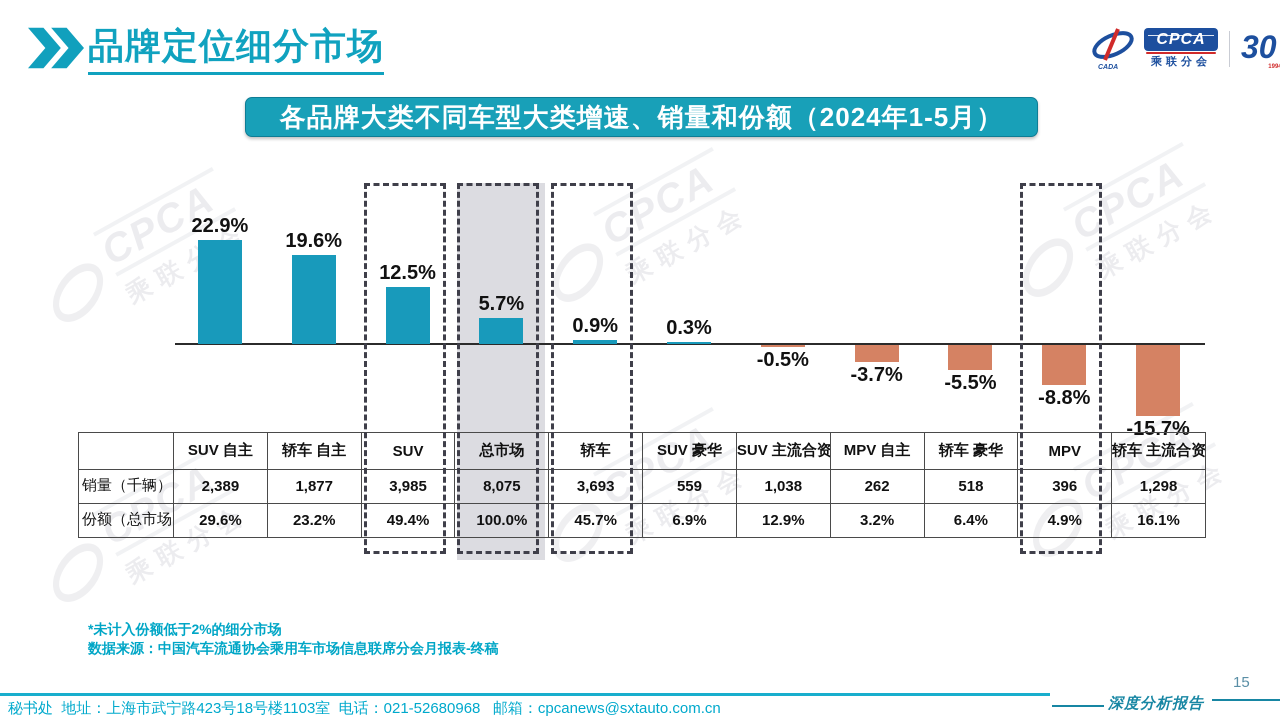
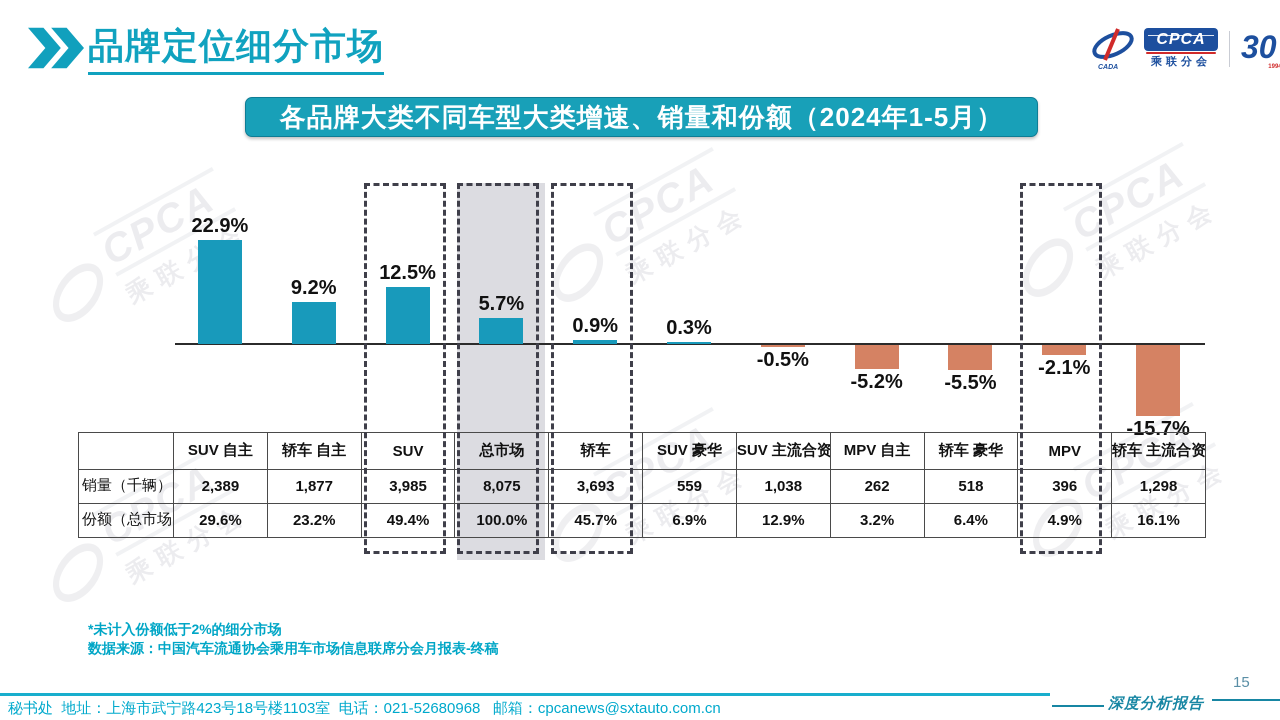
轿车 自主: 19.6% -> 9.2%
MPV 自主: -3.7% -> -5.2%
MPV: -8.8% -> -2.1%
